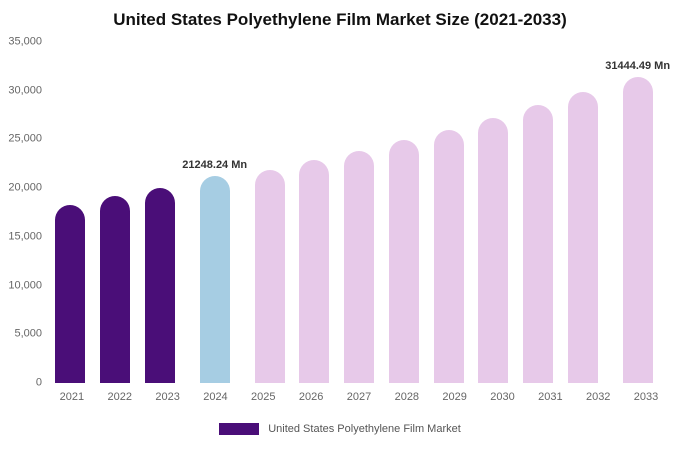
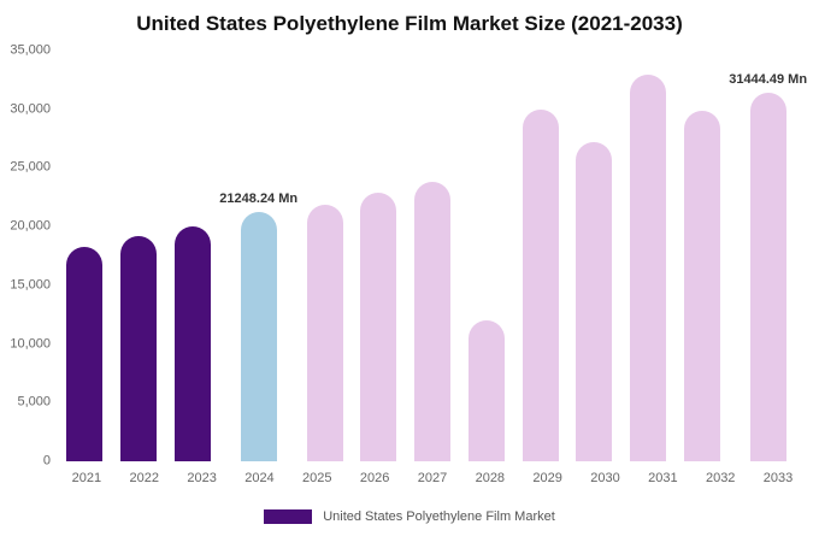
2028: 25000 -> 12000
2029: 26000 -> 30000
2031: 28000 -> 33000
